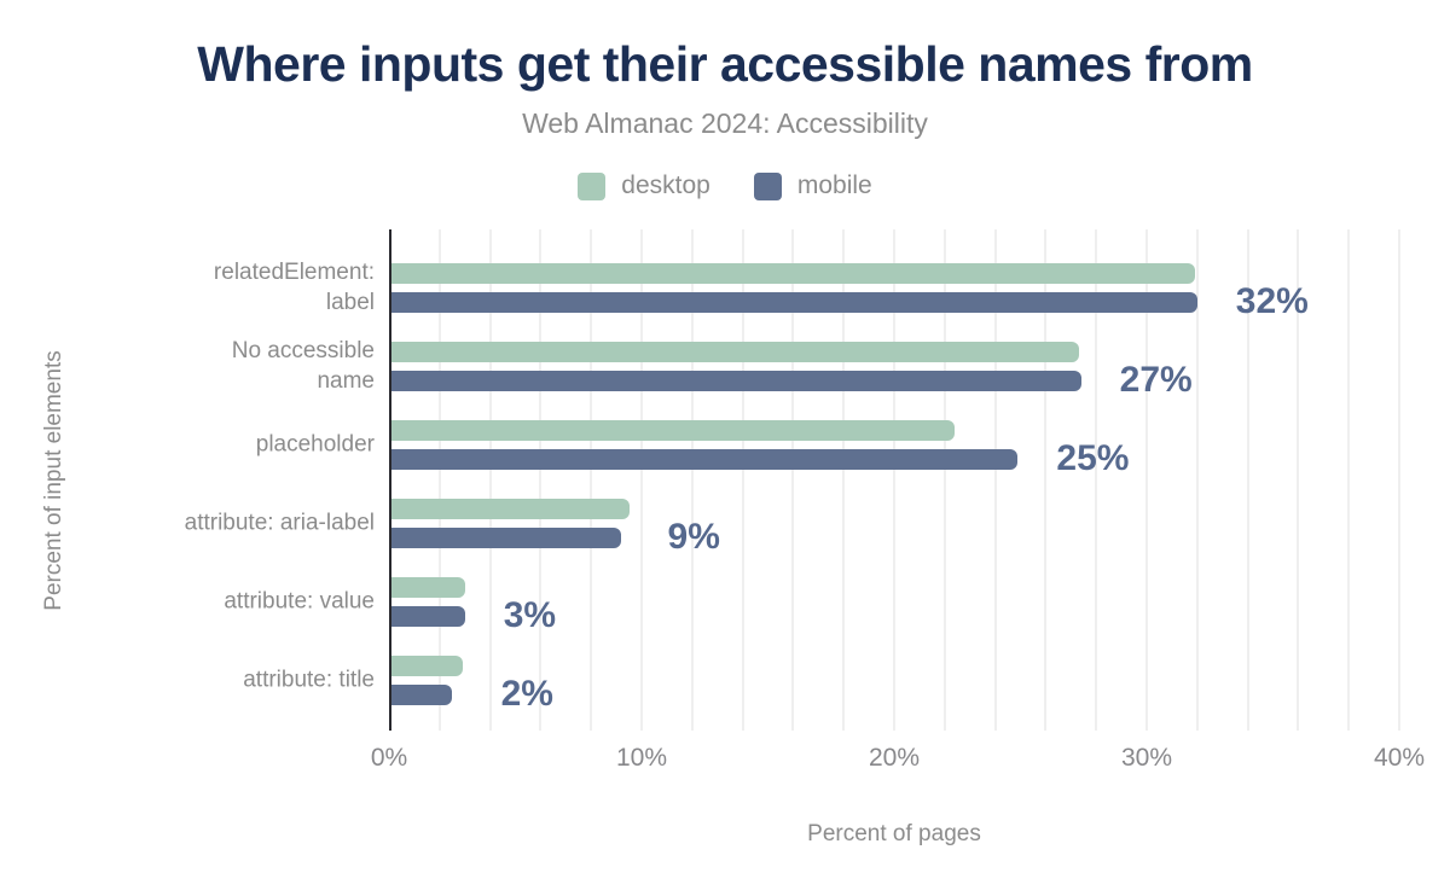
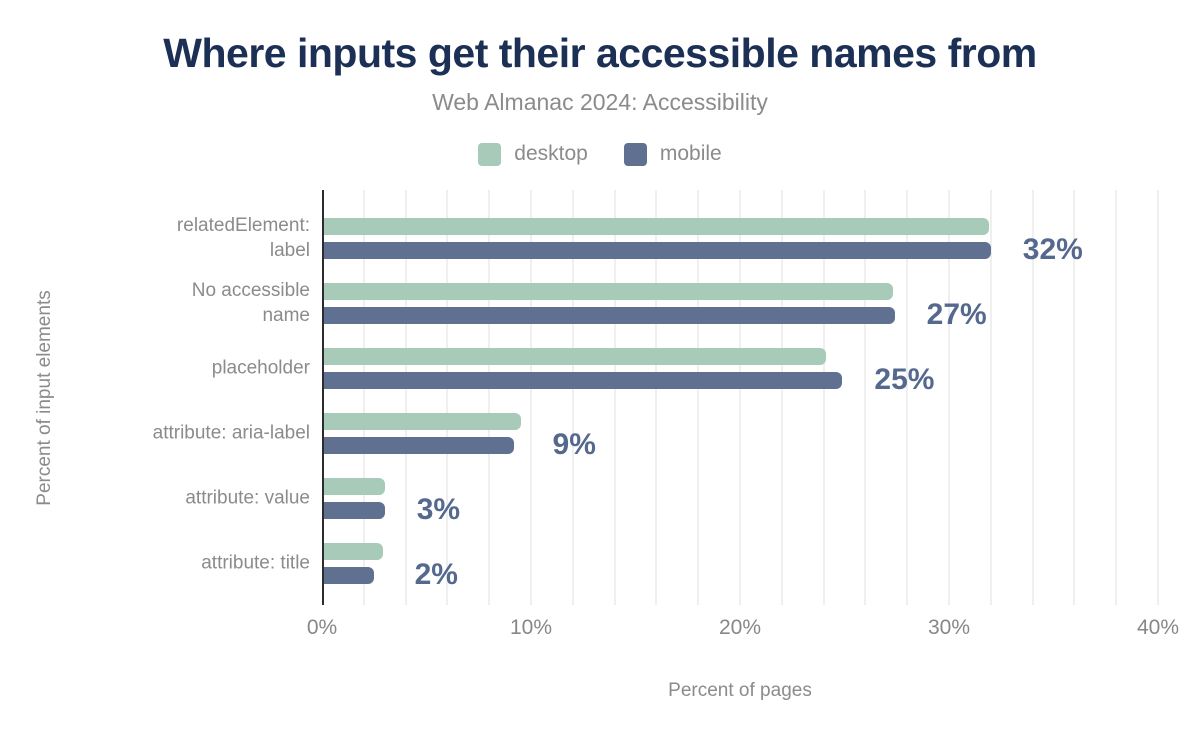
desktop/placeholder: 22.4% -> 24.1%
